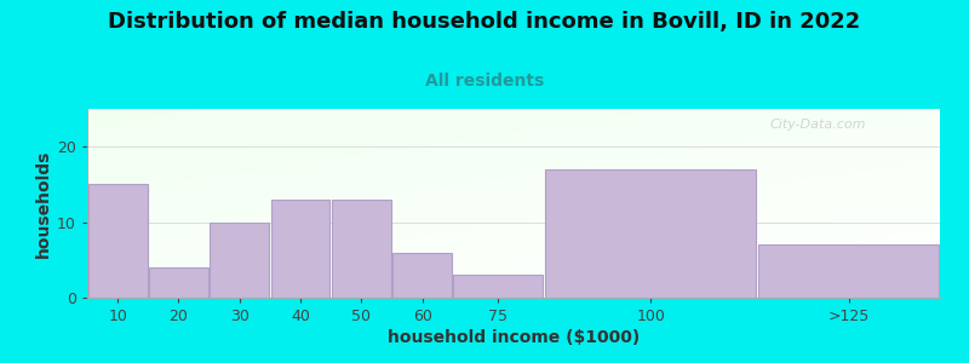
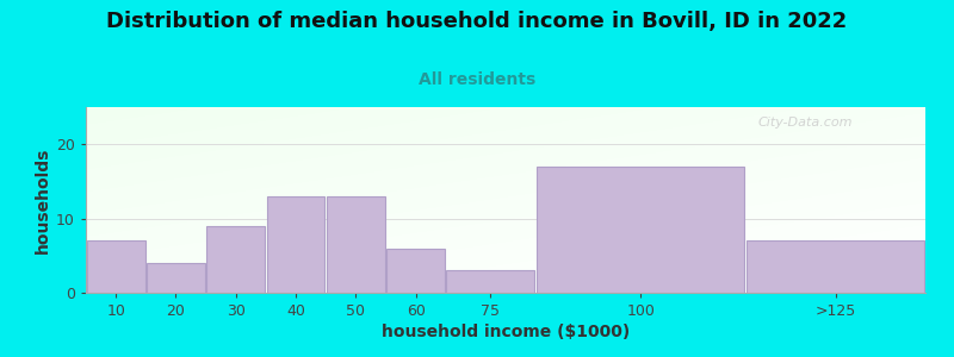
10: 15 -> 7
30: 10 -> 9
